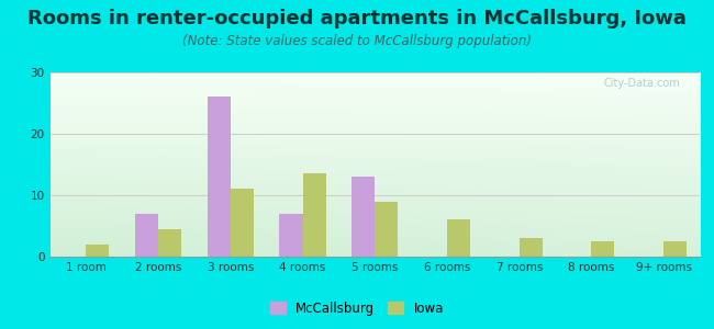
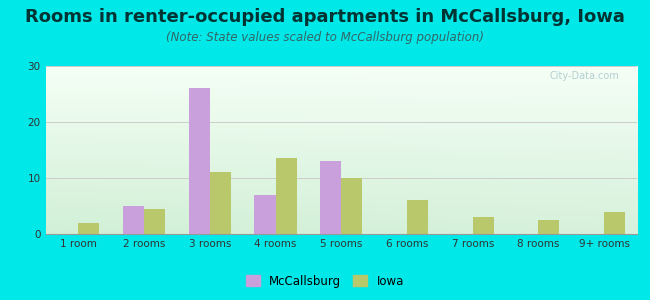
McCallsburg/2 rooms: 7 -> 5
Iowa/5 rooms: 9.0 -> 10.0
Iowa/9+ rooms: 2.5 -> 4.0
